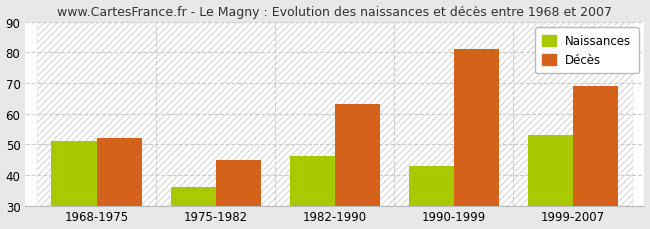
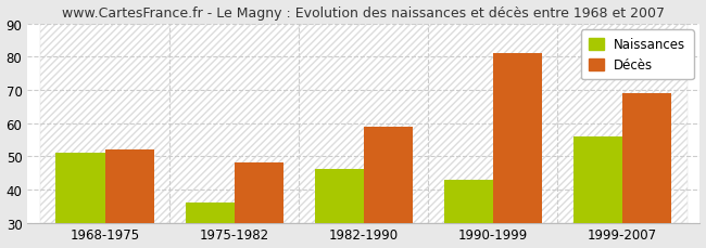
Décès/1975-1982: 45 -> 48
Décès/1982-1990: 63 -> 59
Naissances/1999-2007: 53 -> 56
